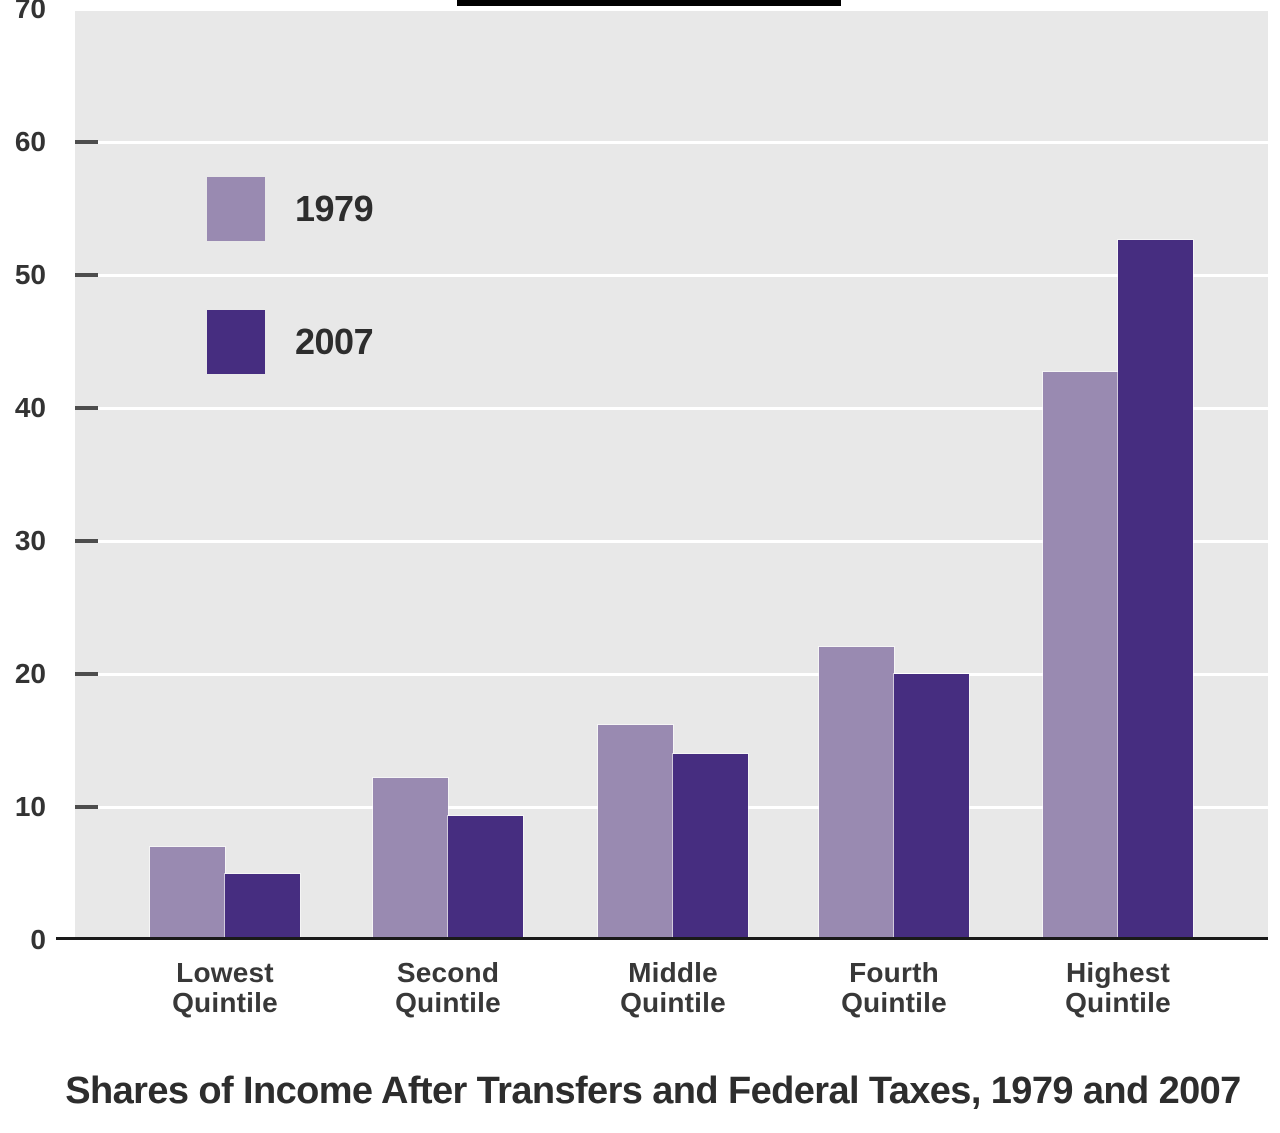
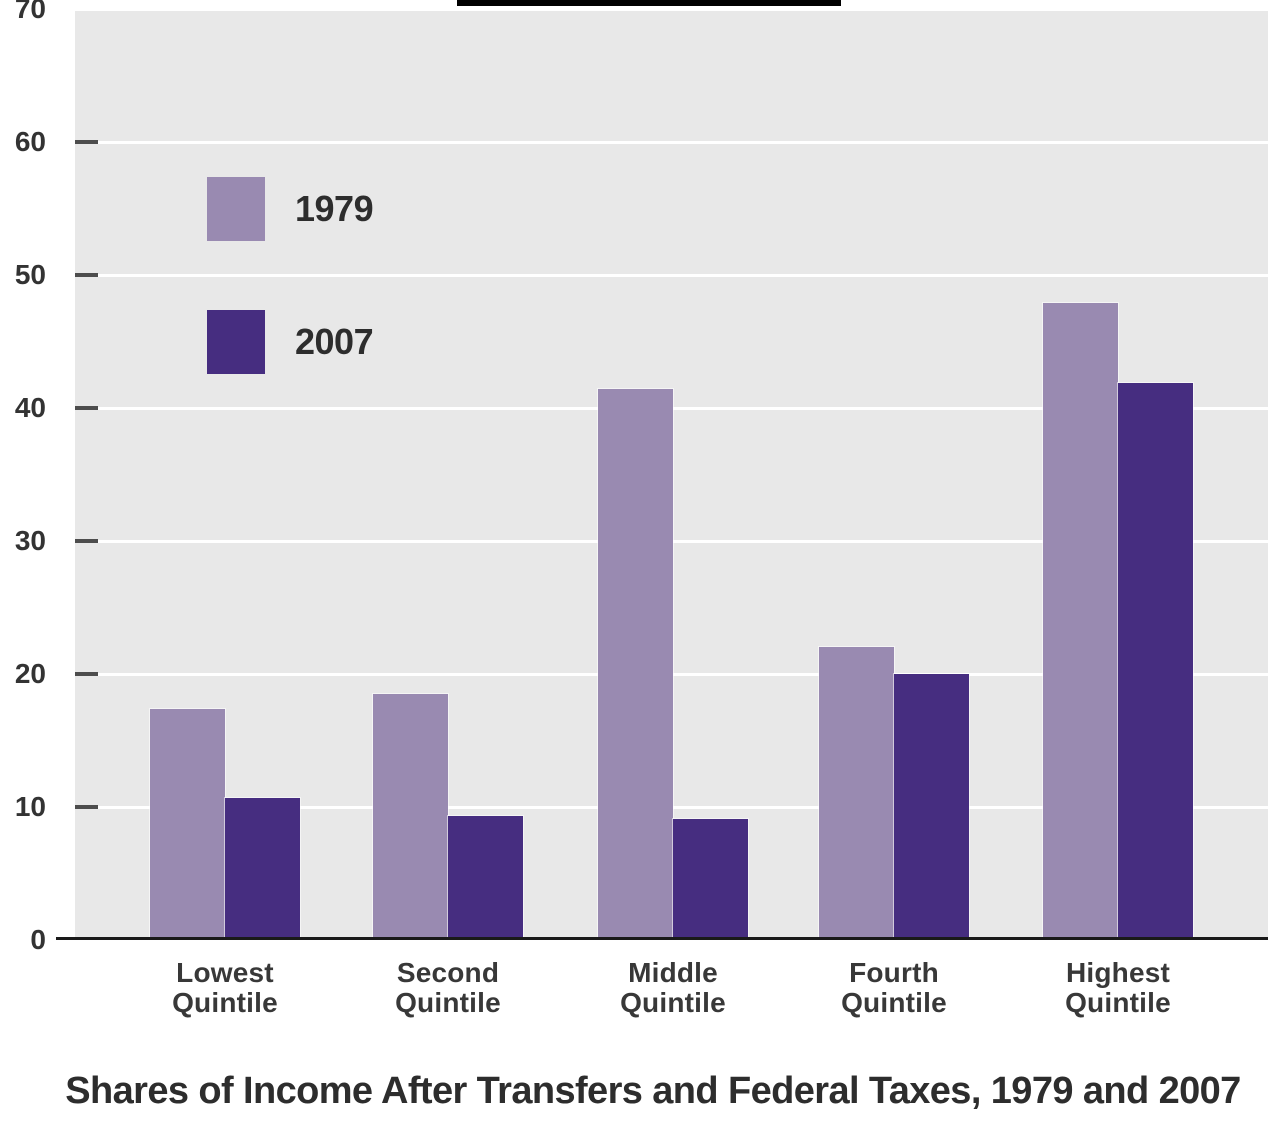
1979/Lowest Quintile: 7.0 -> 17.4
2007/Lowest Quintile: 5.0 -> 10.7
1979/Second Quintile: 12.2 -> 18.5
1979/Middle Quintile: 16.2 -> 41.4
2007/Middle Quintile: 14.0 -> 9.1
1979/Highest Quintile: 42.7 -> 47.9
2007/Highest Quintile: 52.6 -> 41.9
